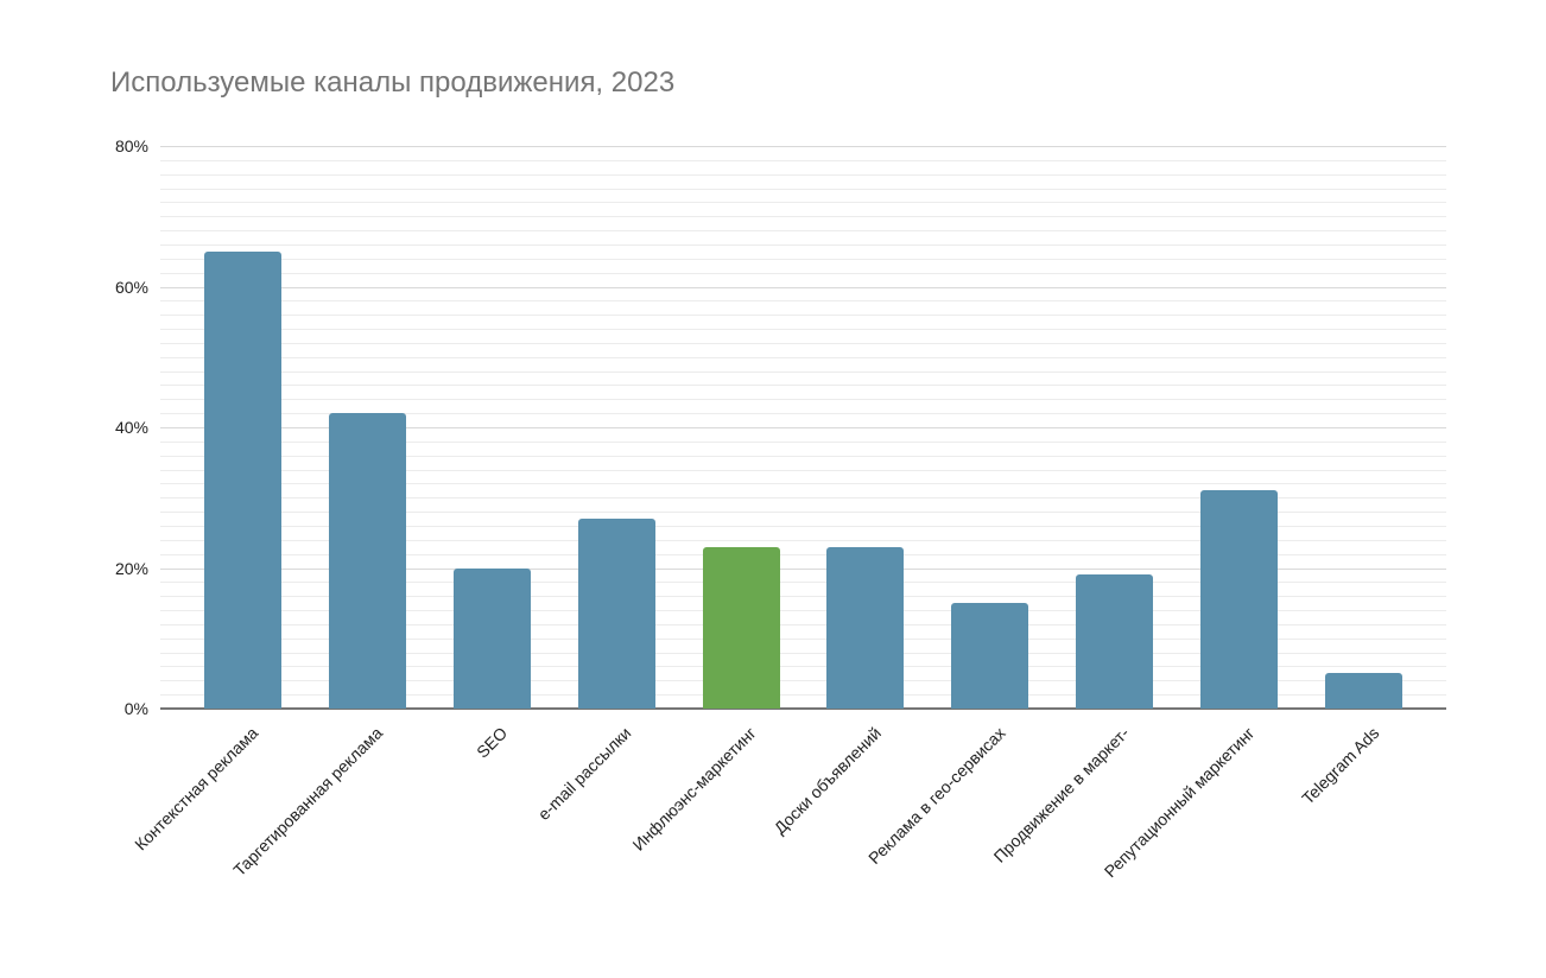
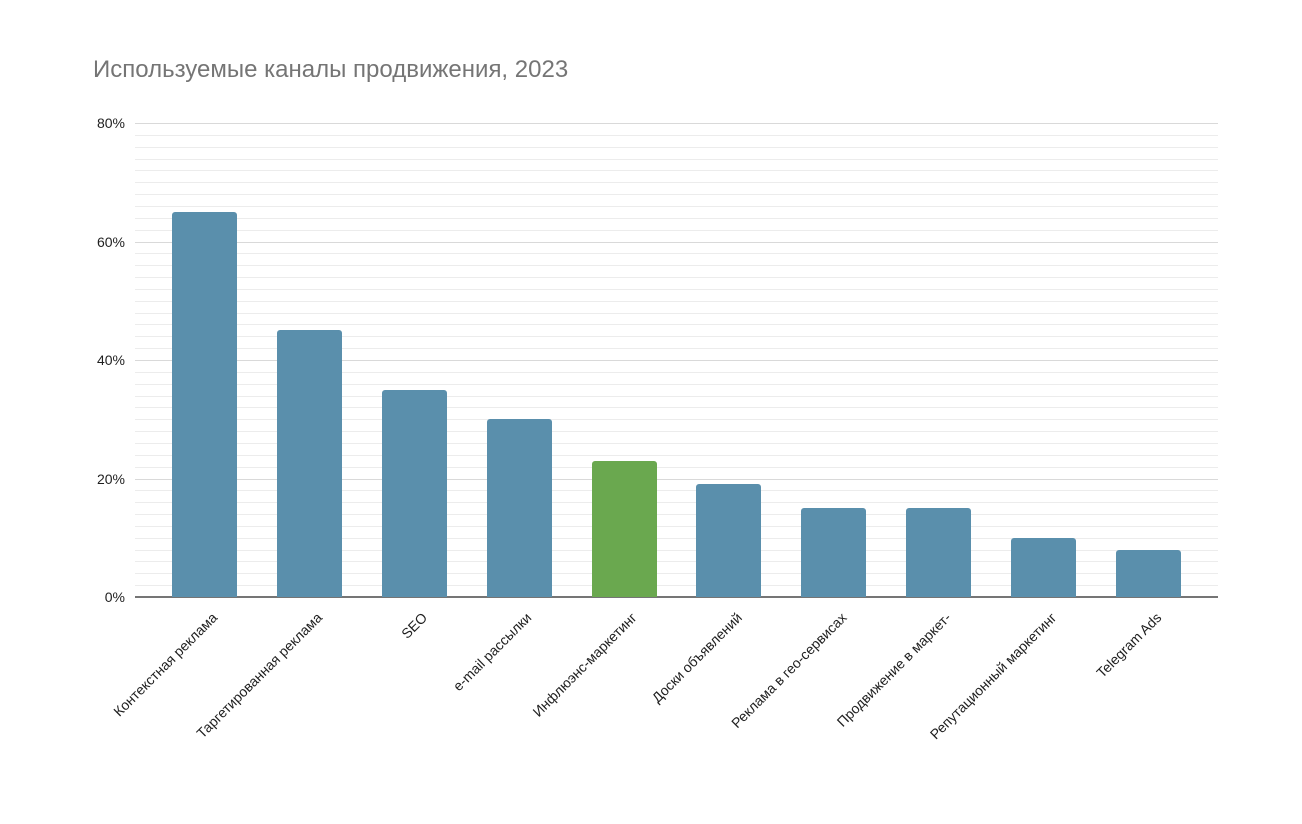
Таргетированная реклама: 42% -> 45%
SEO: 20% -> 35%
e-mail рассылки: 27% -> 30%
Доски объявлений: 23% -> 19%
Продвижение в маркет-: 19% -> 15%
Репутационный маркетинг: 31% -> 10%
Telegram Ads: 5% -> 8%
